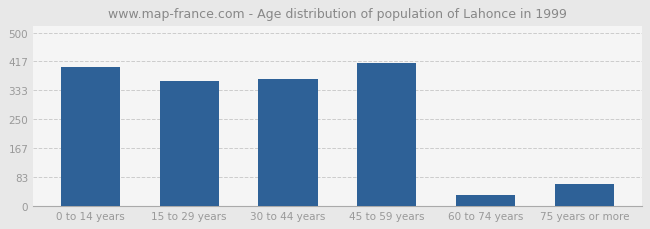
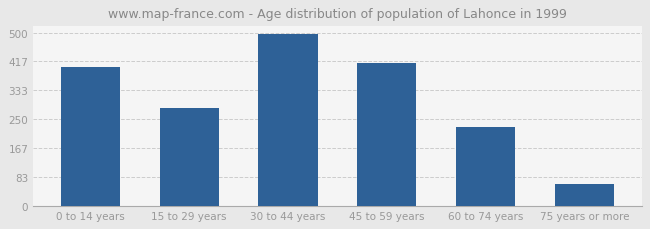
15 to 29 years: 360 -> 281
30 to 44 years: 365 -> 497
60 to 74 years: 30 -> 228
